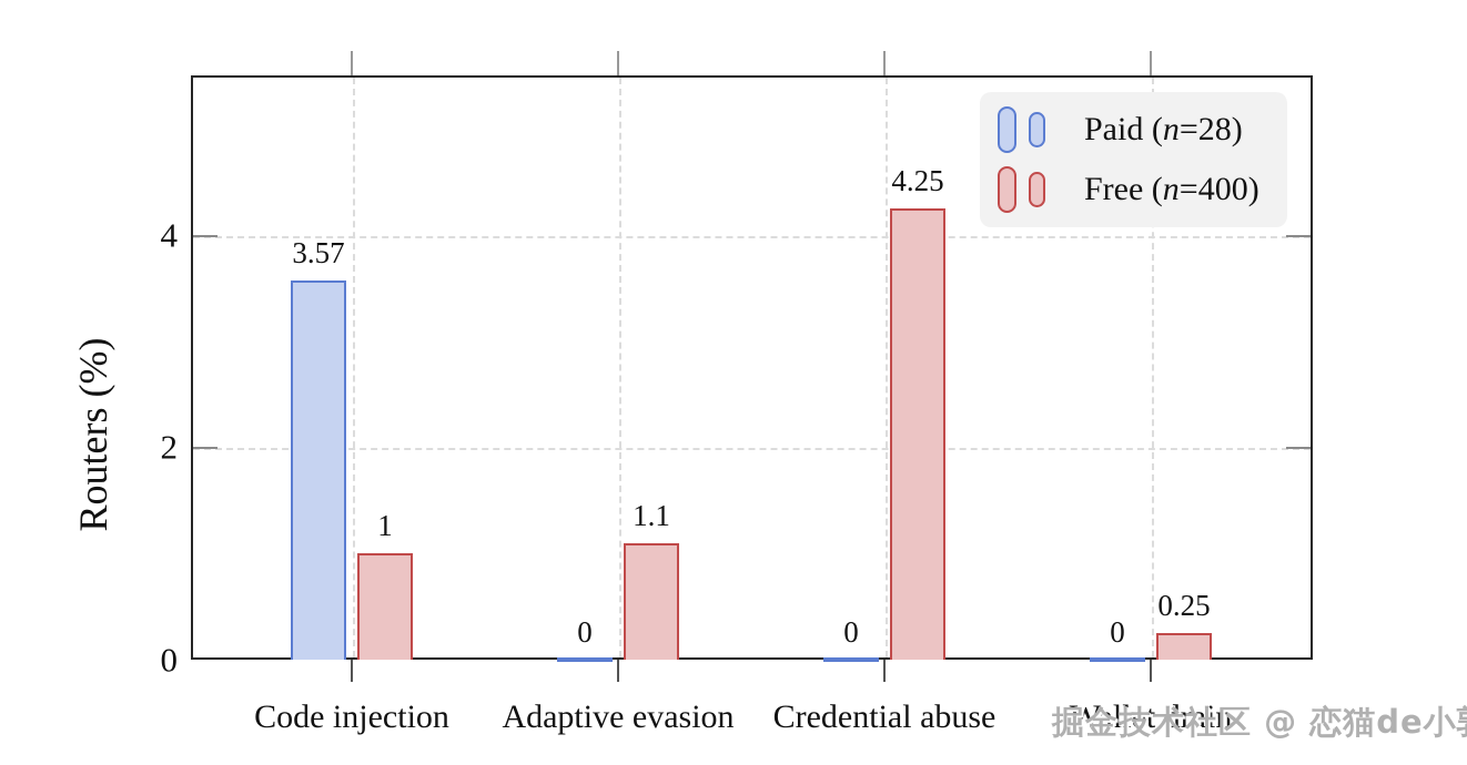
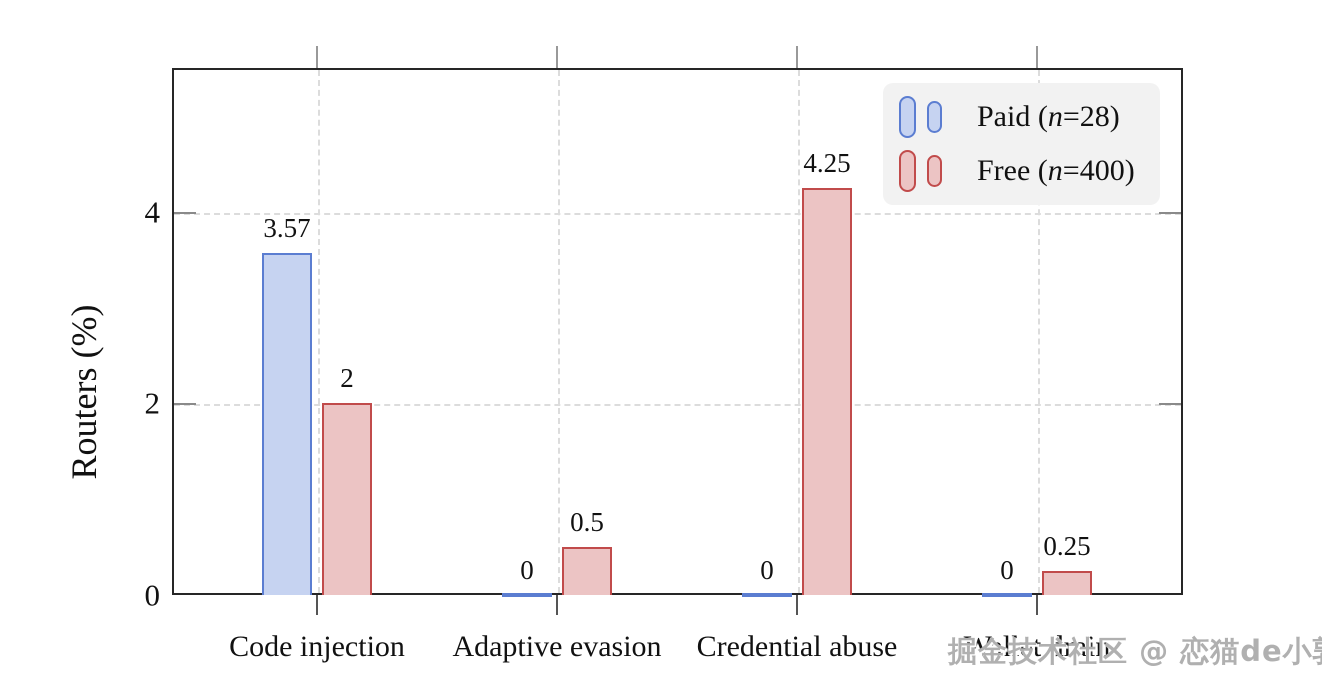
Free (n=400)/Code injection: 1 -> 2
Free (n=400)/Adaptive evasion: 1.1 -> 0.5
